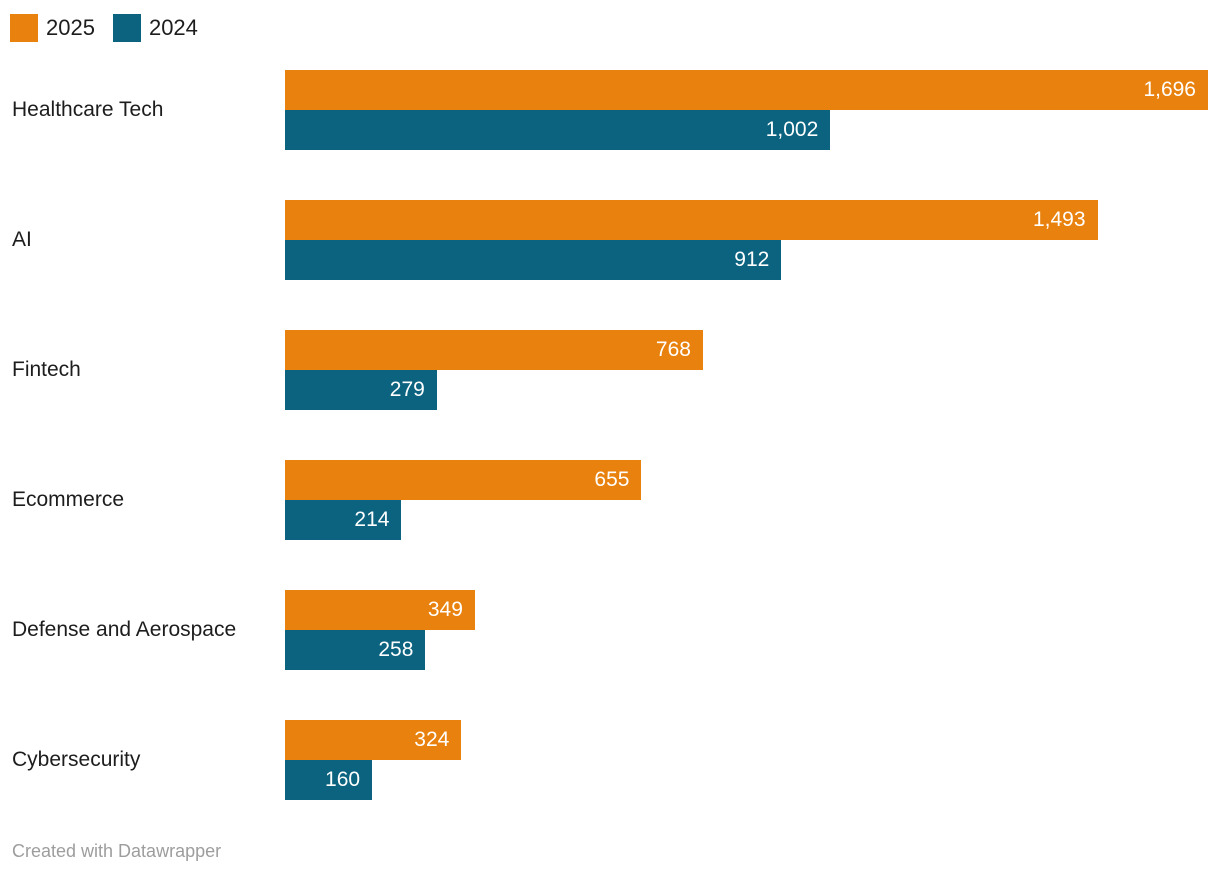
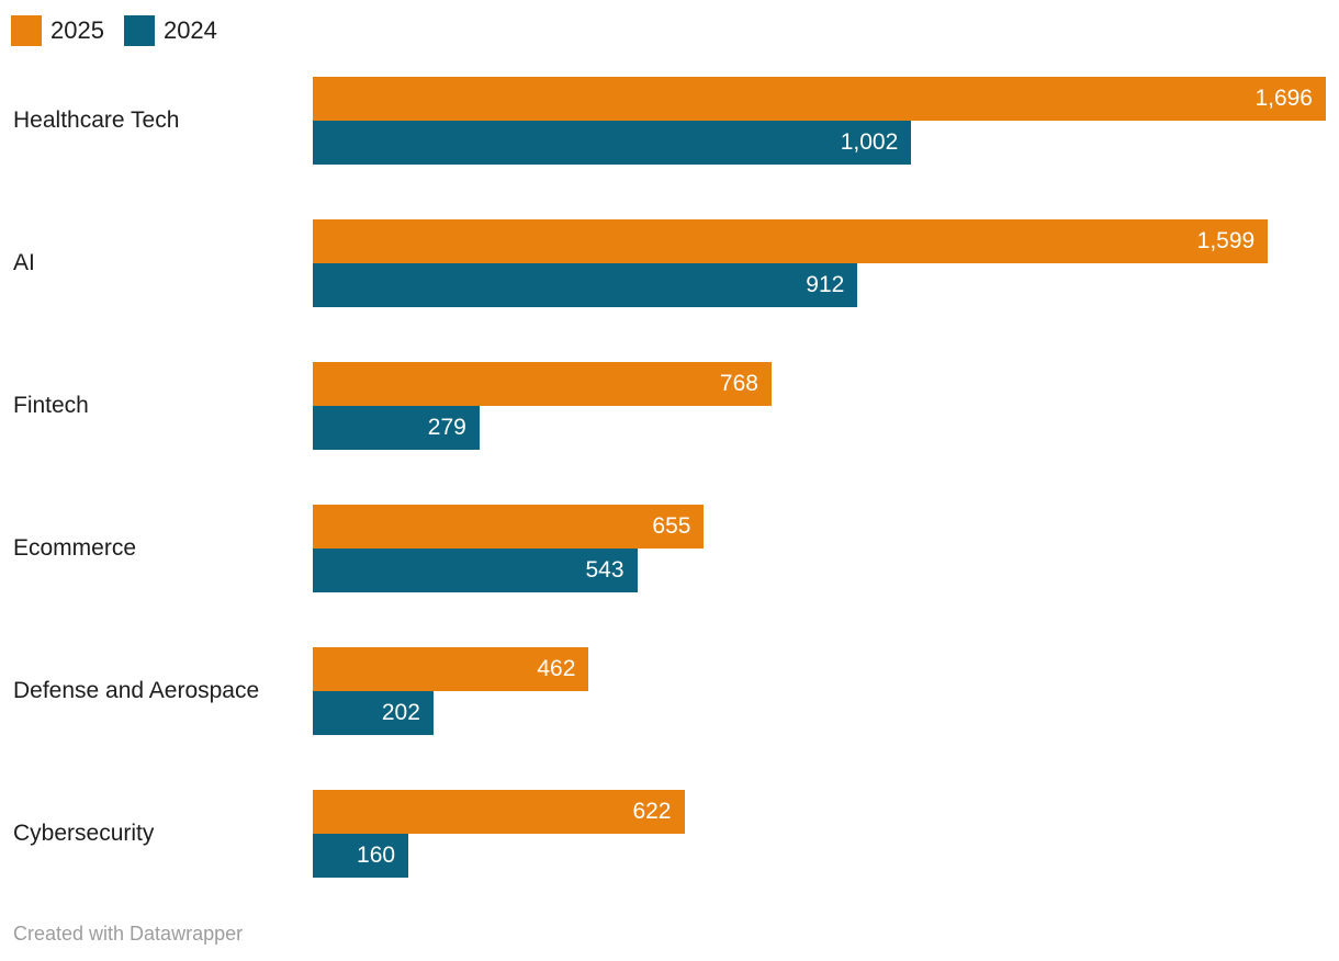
2025/AI: 1,493 -> 1,599
2024/Ecommerce: 214 -> 543
2025/Defense and Aerospace: 349 -> 462
2024/Defense and Aerospace: 258 -> 202
2025/Cybersecurity: 324 -> 622
